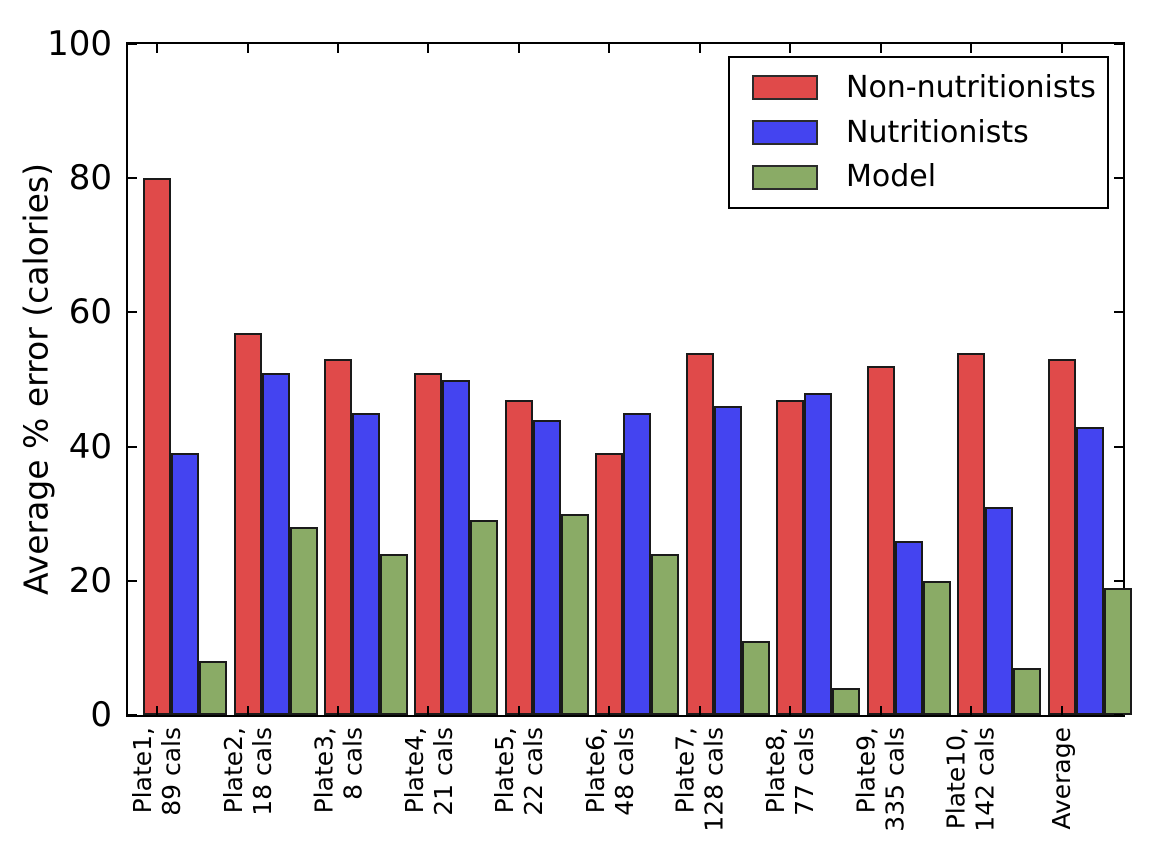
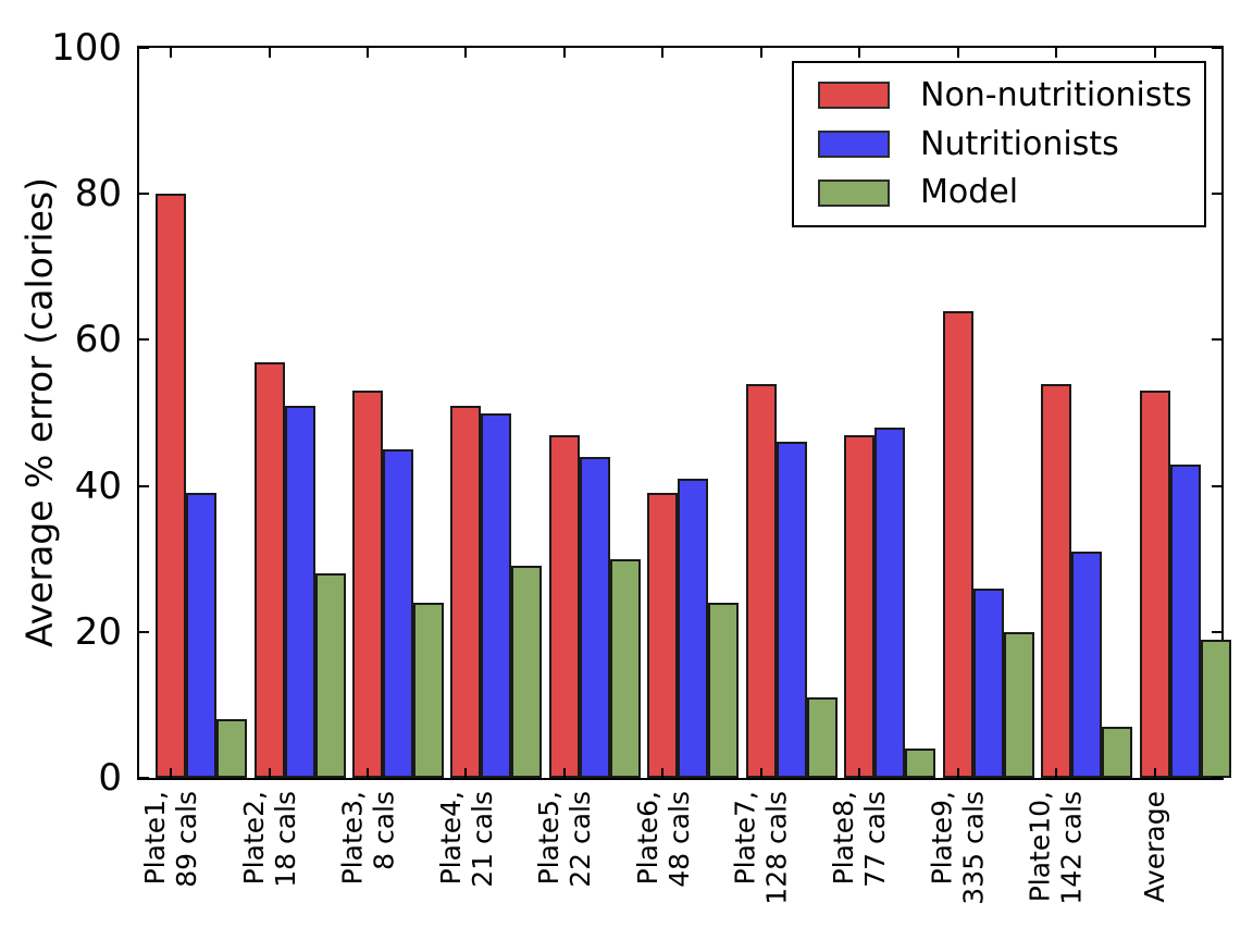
Nutritionists/Plate6, 48 cals: 45 -> 41
Non-nutritionists/Plate9, 335 cals: 52 -> 64
